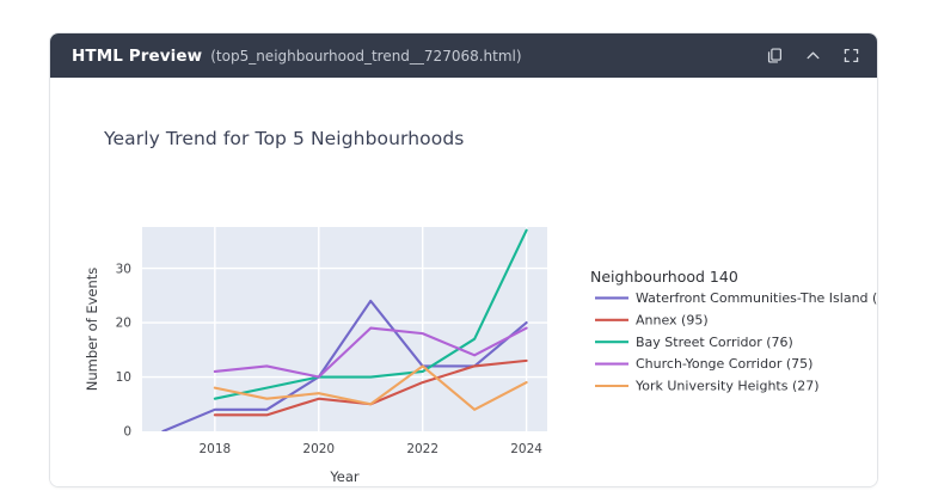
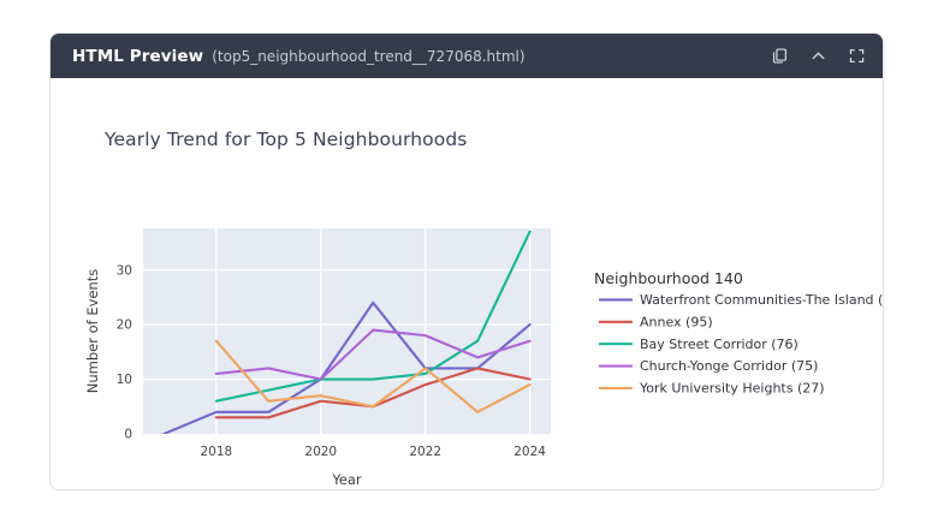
York University Heights (27)/2018: 8 -> 17
Annex (95)/2024: 13 -> 10
Church-Yonge Corridor (75)/2024: 19 -> 17
